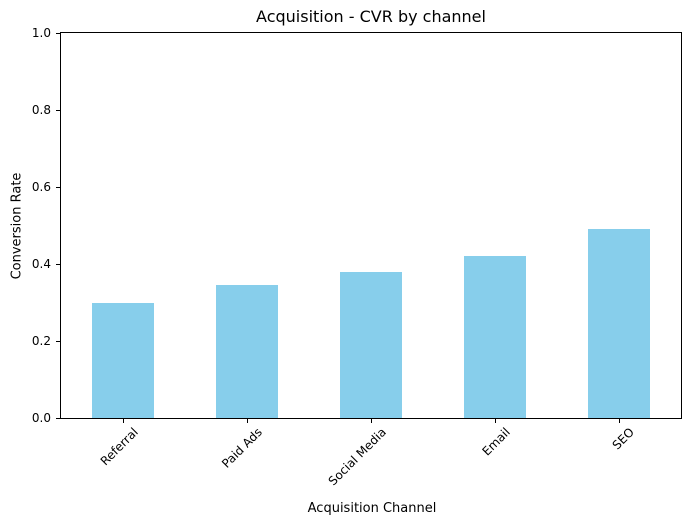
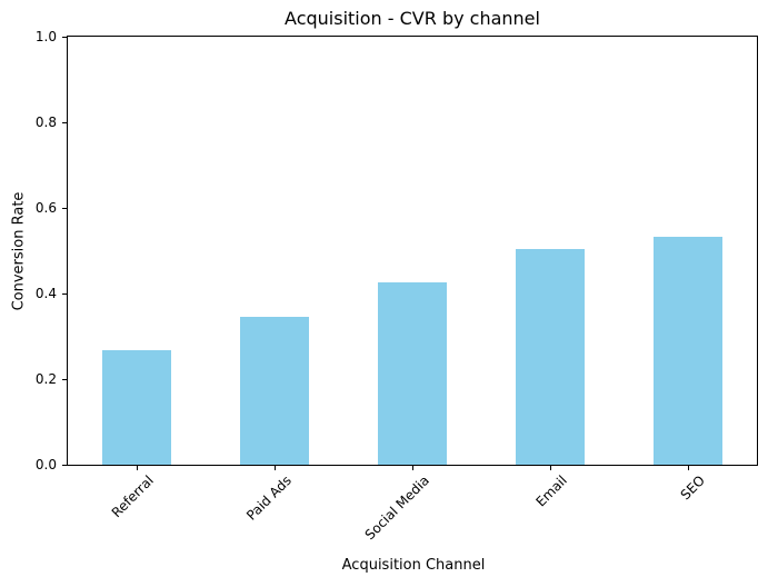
Referral: 0.30 -> 0.27
Social Media: 0.38 -> 0.42
Email: 0.42 -> 0.51
SEO: 0.49 -> 0.53
